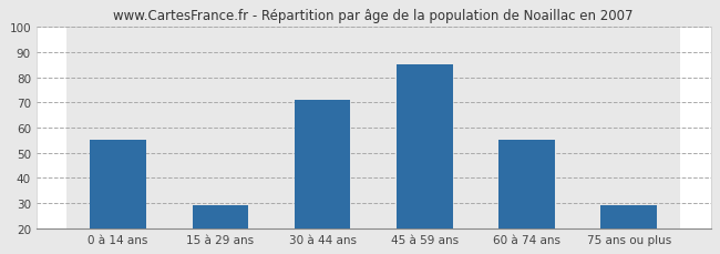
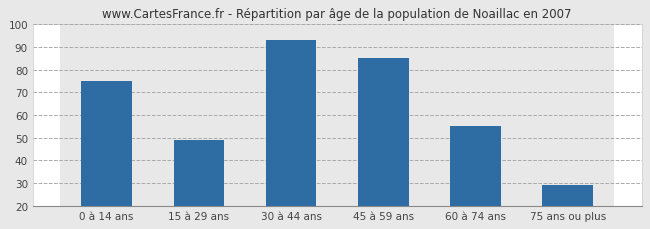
0 à 14 ans: 55 -> 75
15 à 29 ans: 29 -> 49
30 à 44 ans: 71 -> 93
